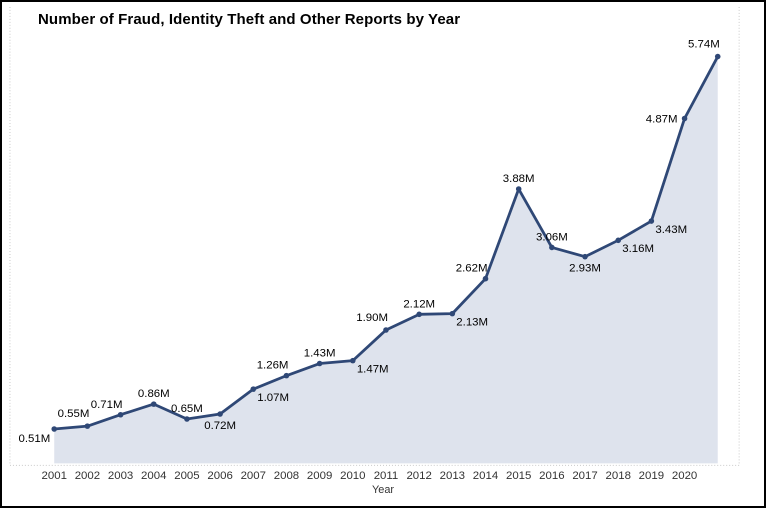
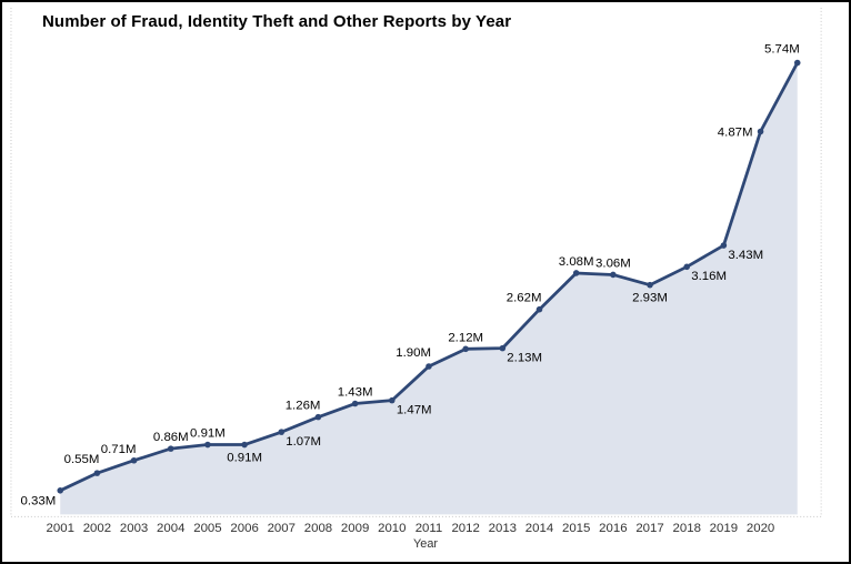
2001: 0.51M -> 0.33M
2005: 0.65M -> 0.91M
2006: 0.72M -> 0.91M
2015: 3.88M -> 3.08M
